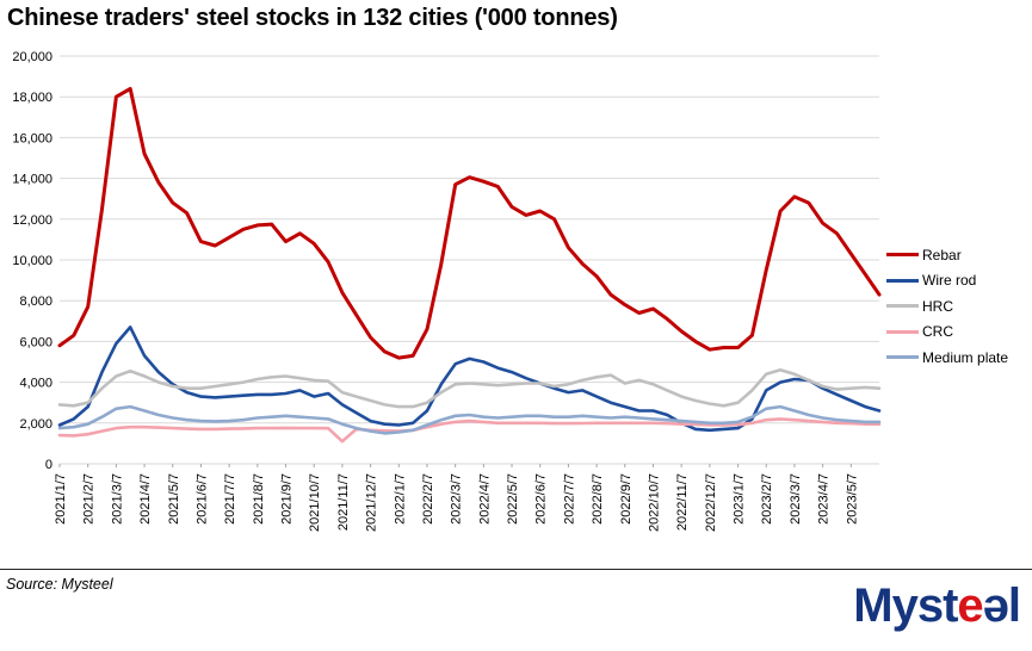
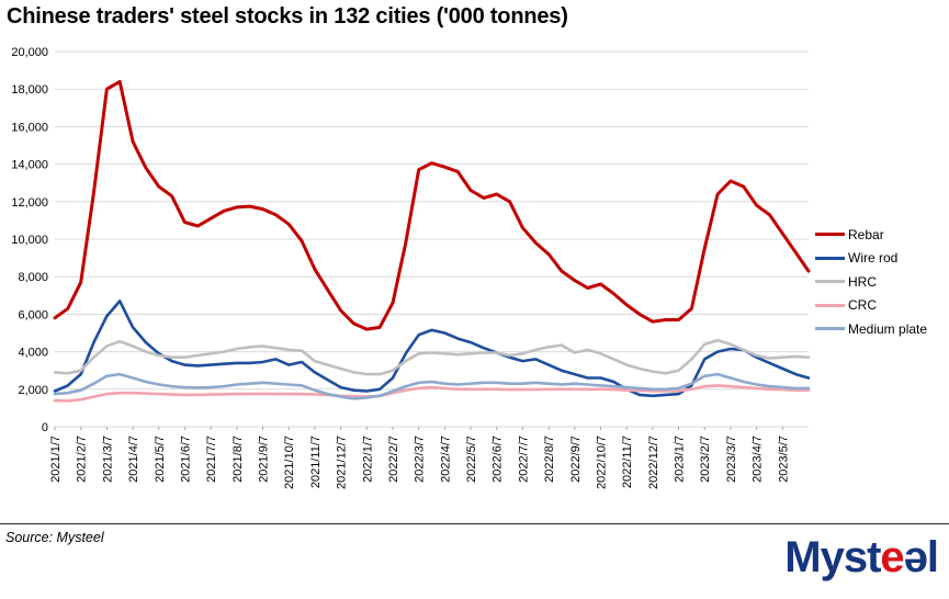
Rebar/2021/9/7: 10900 -> 11600
CRC/2021/11/7: 1100 -> 1700
